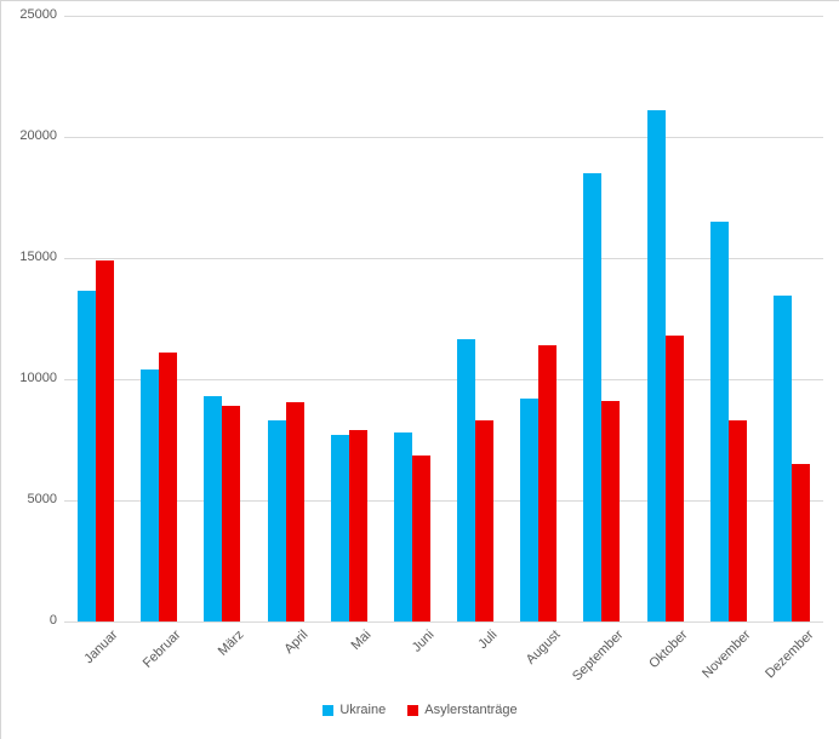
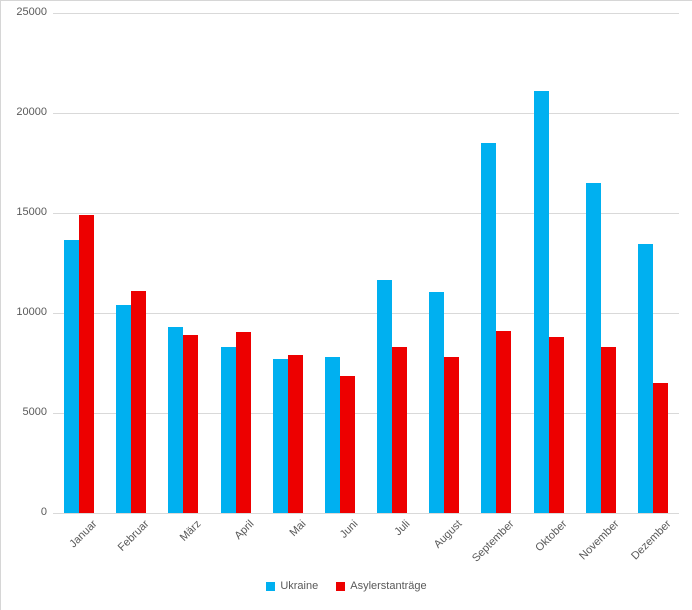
Ukraine/August: 9200 -> 11000
Asylerstanträge/August: 11400 -> 7800
Asylerstanträge/Oktober: 11800 -> 8800
